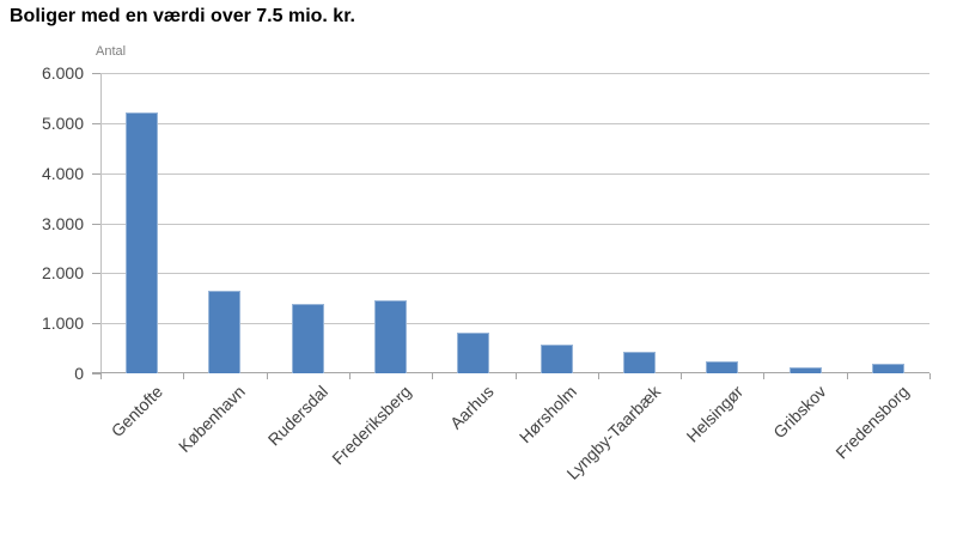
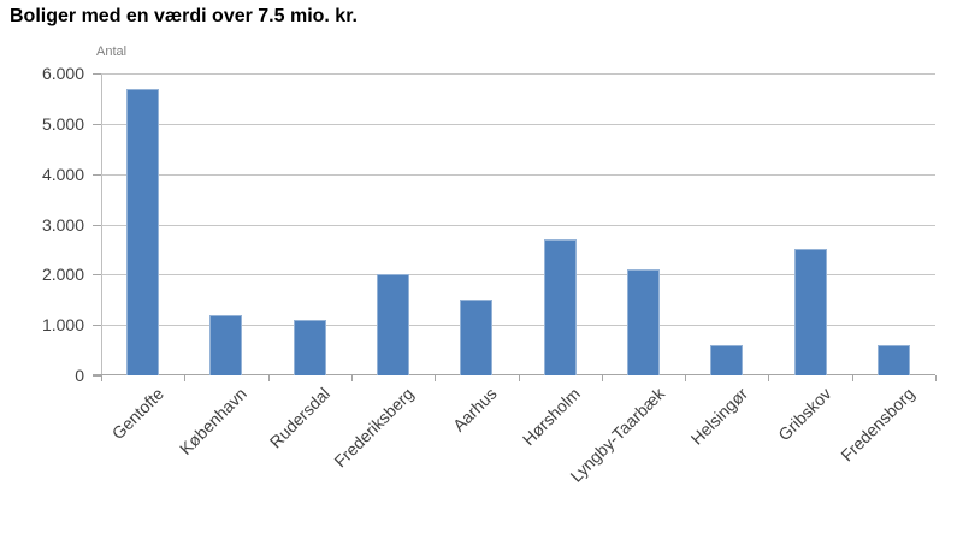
Gentofte: 5200 -> 5700
København: 1600 -> 1200
Rudersdal: 1400 -> 1100
Frederiksberg: 1400 -> 2000
Aarhus: 800 -> 1500
Hørsholm: 600 -> 2700
Lyngby-Taarbæk: 400 -> 2100
Helsingør: 200 -> 600
Gribskov: 100 -> 2500
Fredensborg: 200 -> 600
